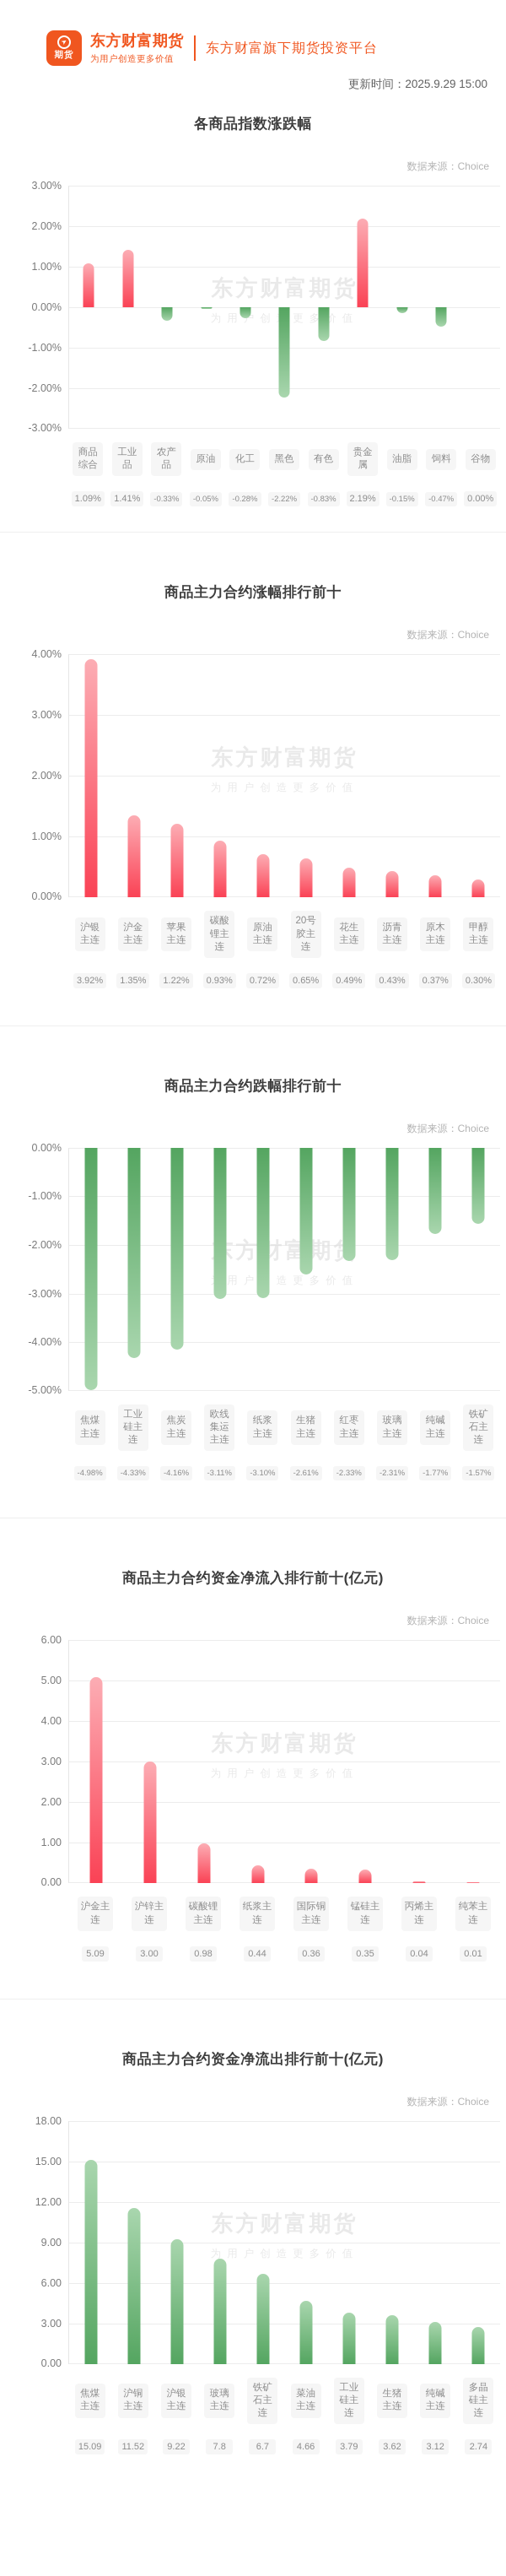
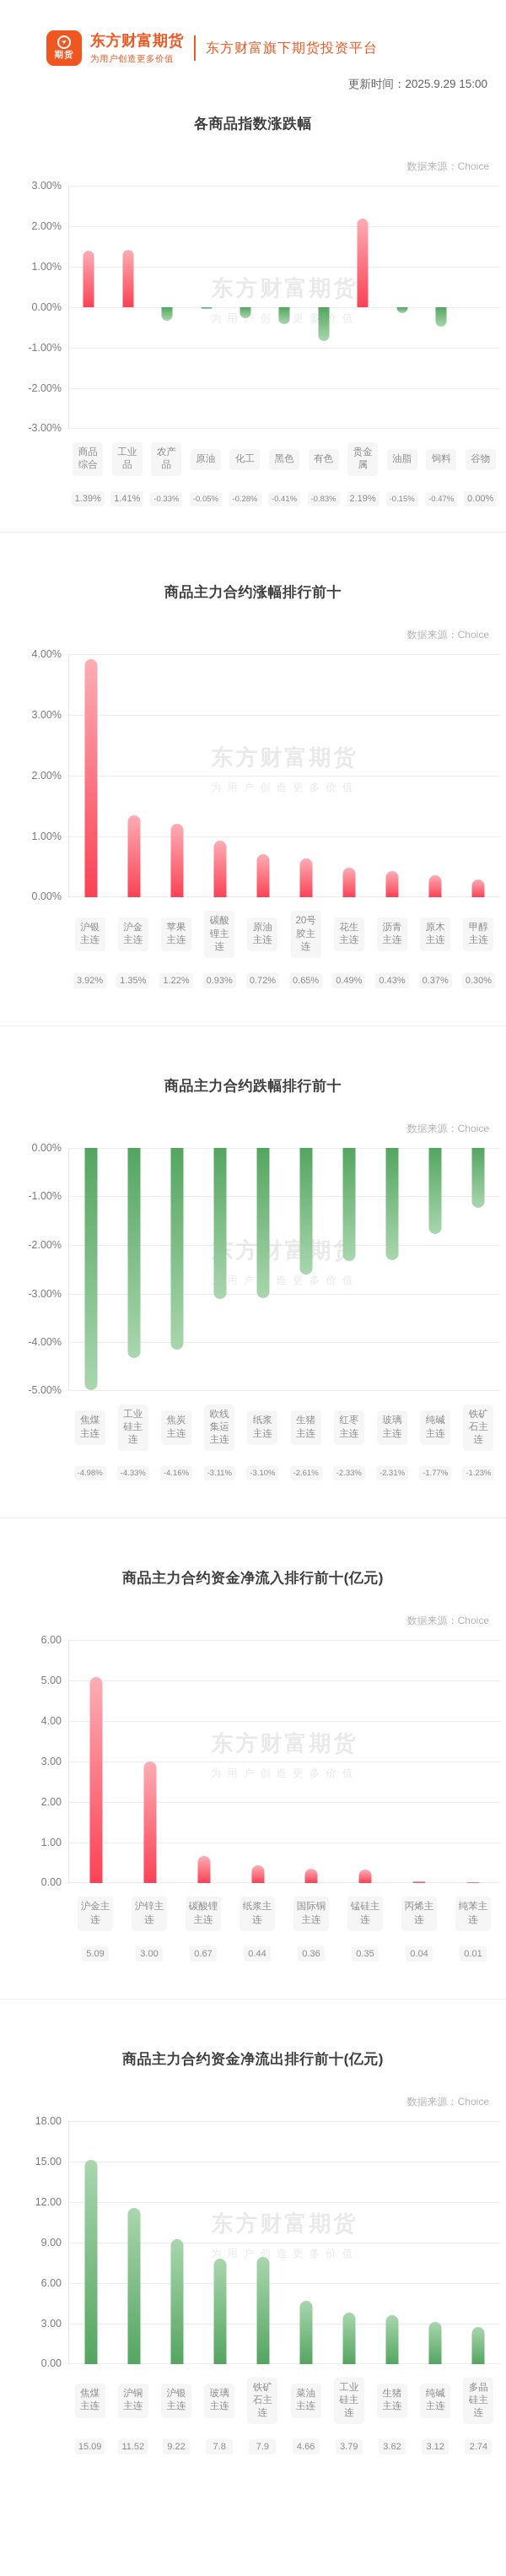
各商品指数涨跌幅/商品综合: 1.09% -> 1.39%
各商品指数涨跌幅/黑色: -2.22% -> -0.41%
商品主力合约跌幅排行前十/铁矿石主连: -1.57% -> -1.23%
商品主力合约资金净流入排行前十(亿元)/碳酸锂主连: 0.98 -> 0.67
商品主力合约资金净流出排行前十(亿元)/铁矿石主连: 6.7 -> 7.9
